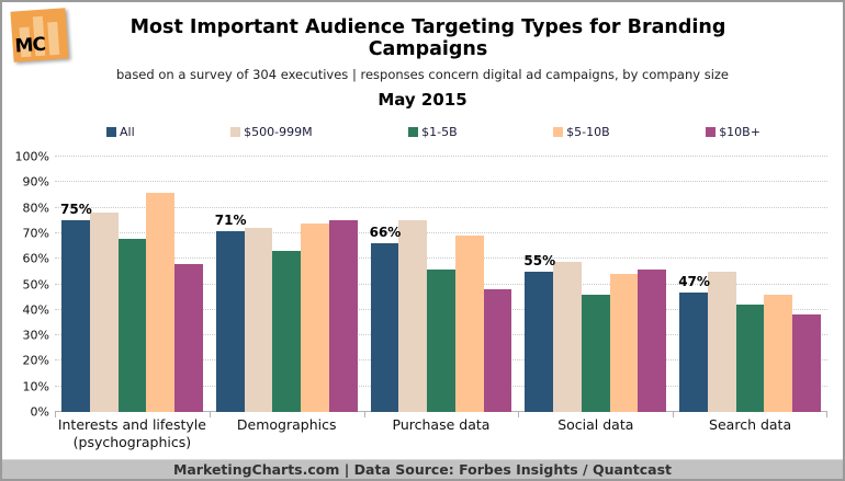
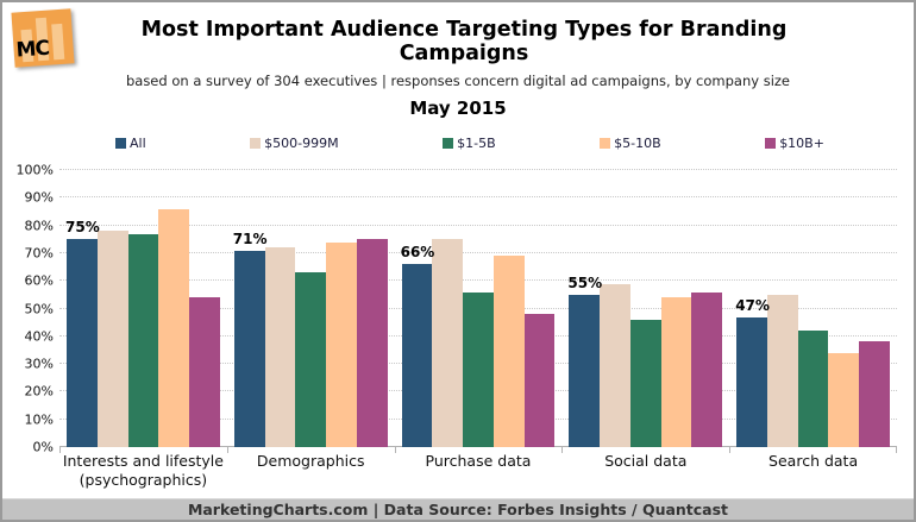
$1-5B/Interests and lifestyle (psychographics): 68% -> 77%
$10B+/Interests and lifestyle (psychographics): 58% -> 54%
$5-10B/Search data: 46% -> 34%
